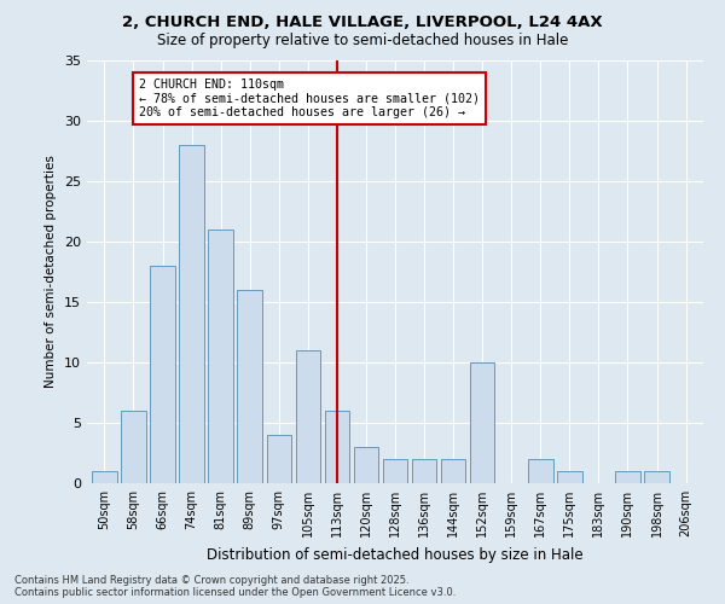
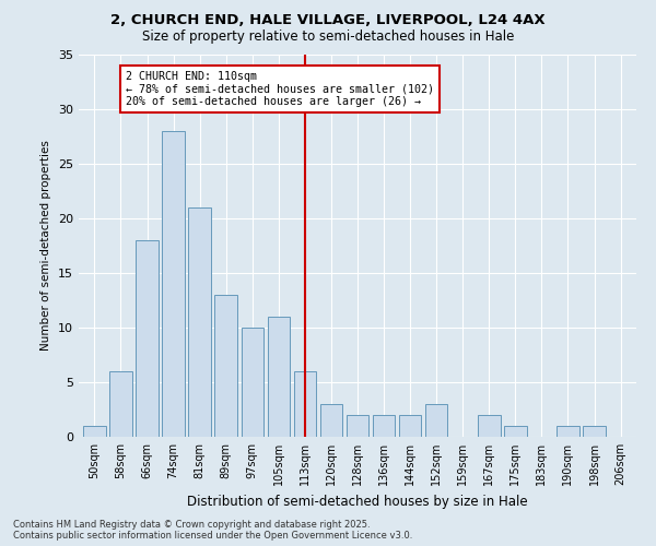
89sqm: 16 -> 13
97sqm: 4 -> 10
152sqm: 10 -> 3
